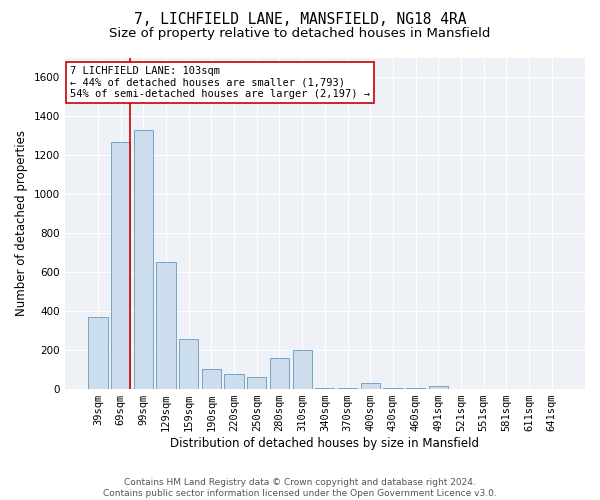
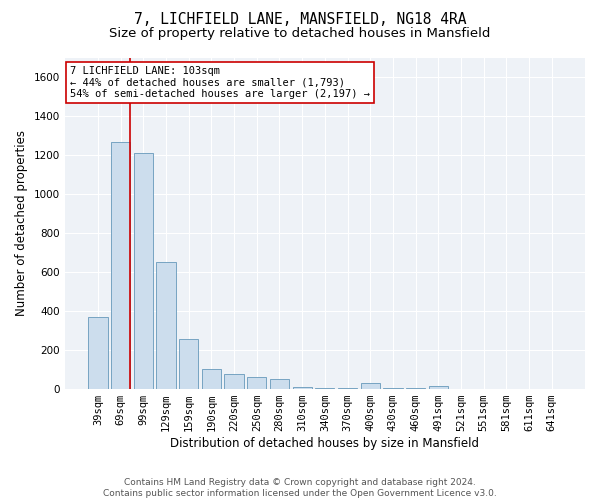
99sqm: 1330 -> 1210
280sqm: 160 -> 50
310sqm: 200 -> 10
